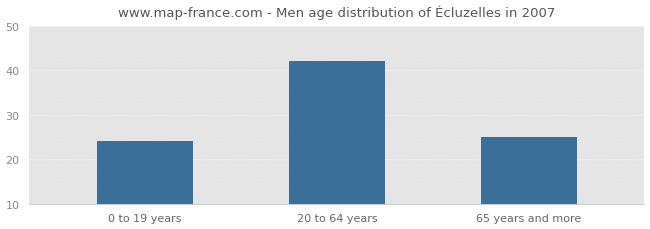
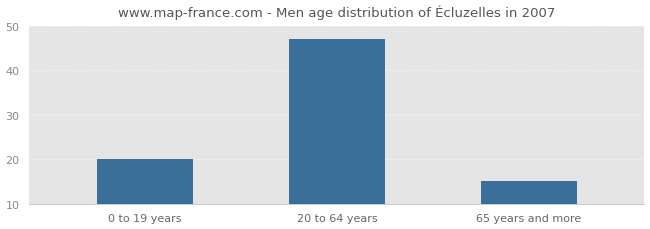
0 to 19 years: 24 -> 20
20 to 64 years: 42 -> 47
65 years and more: 25 -> 15
